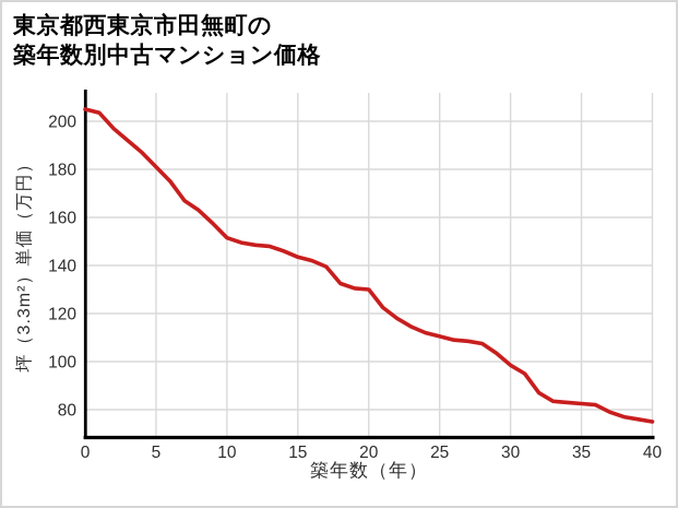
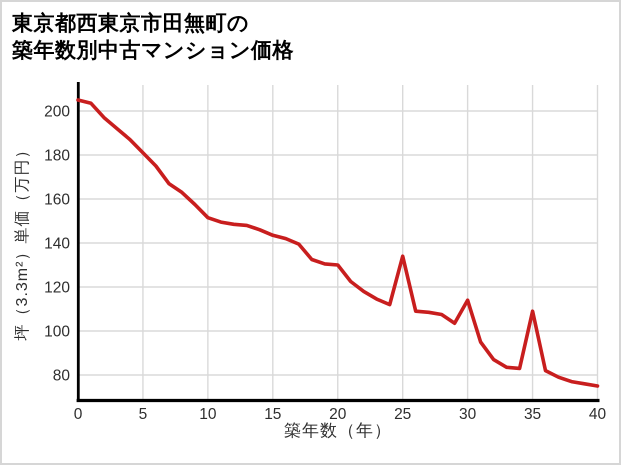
25: 110 -> 134
30: 98 -> 114
35: 82 -> 109
